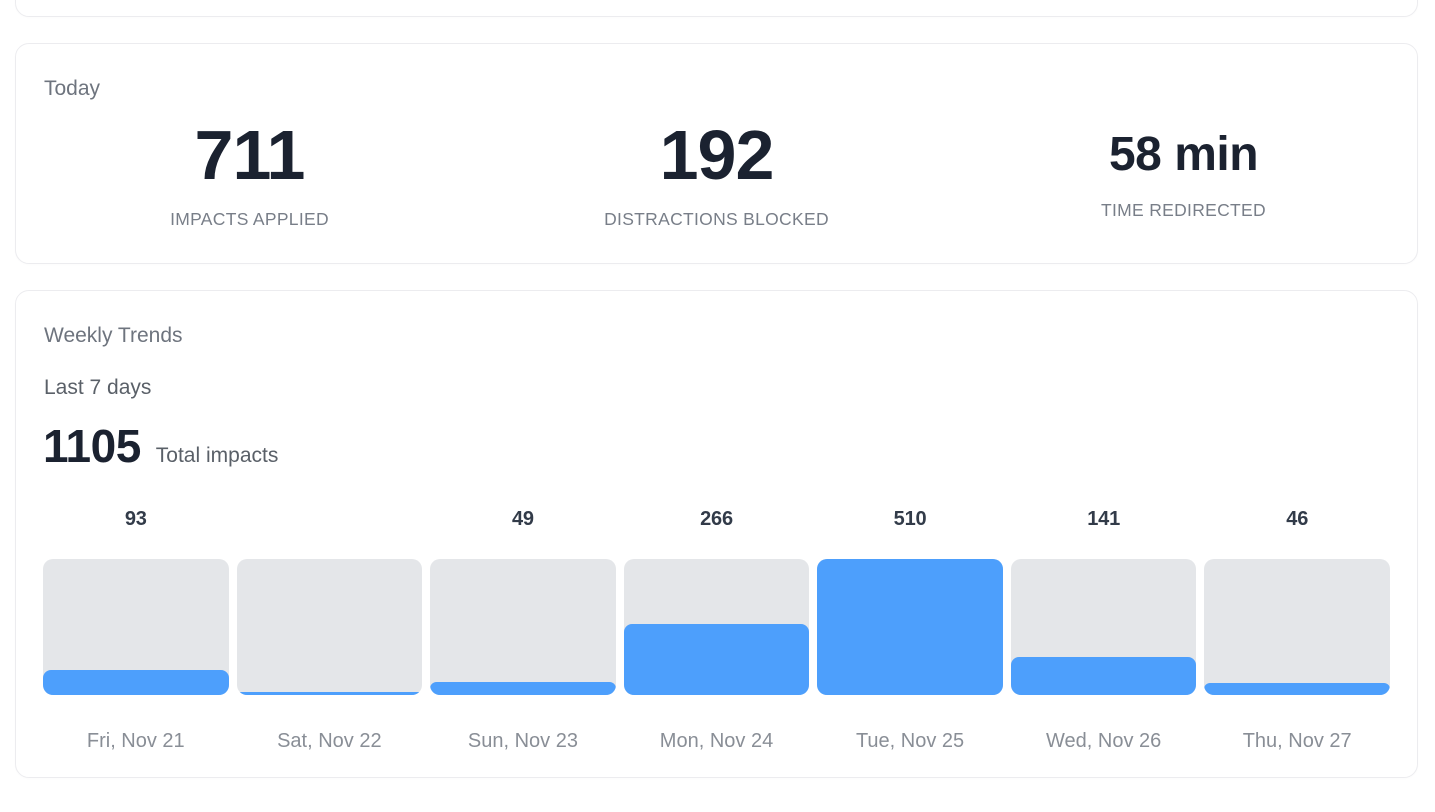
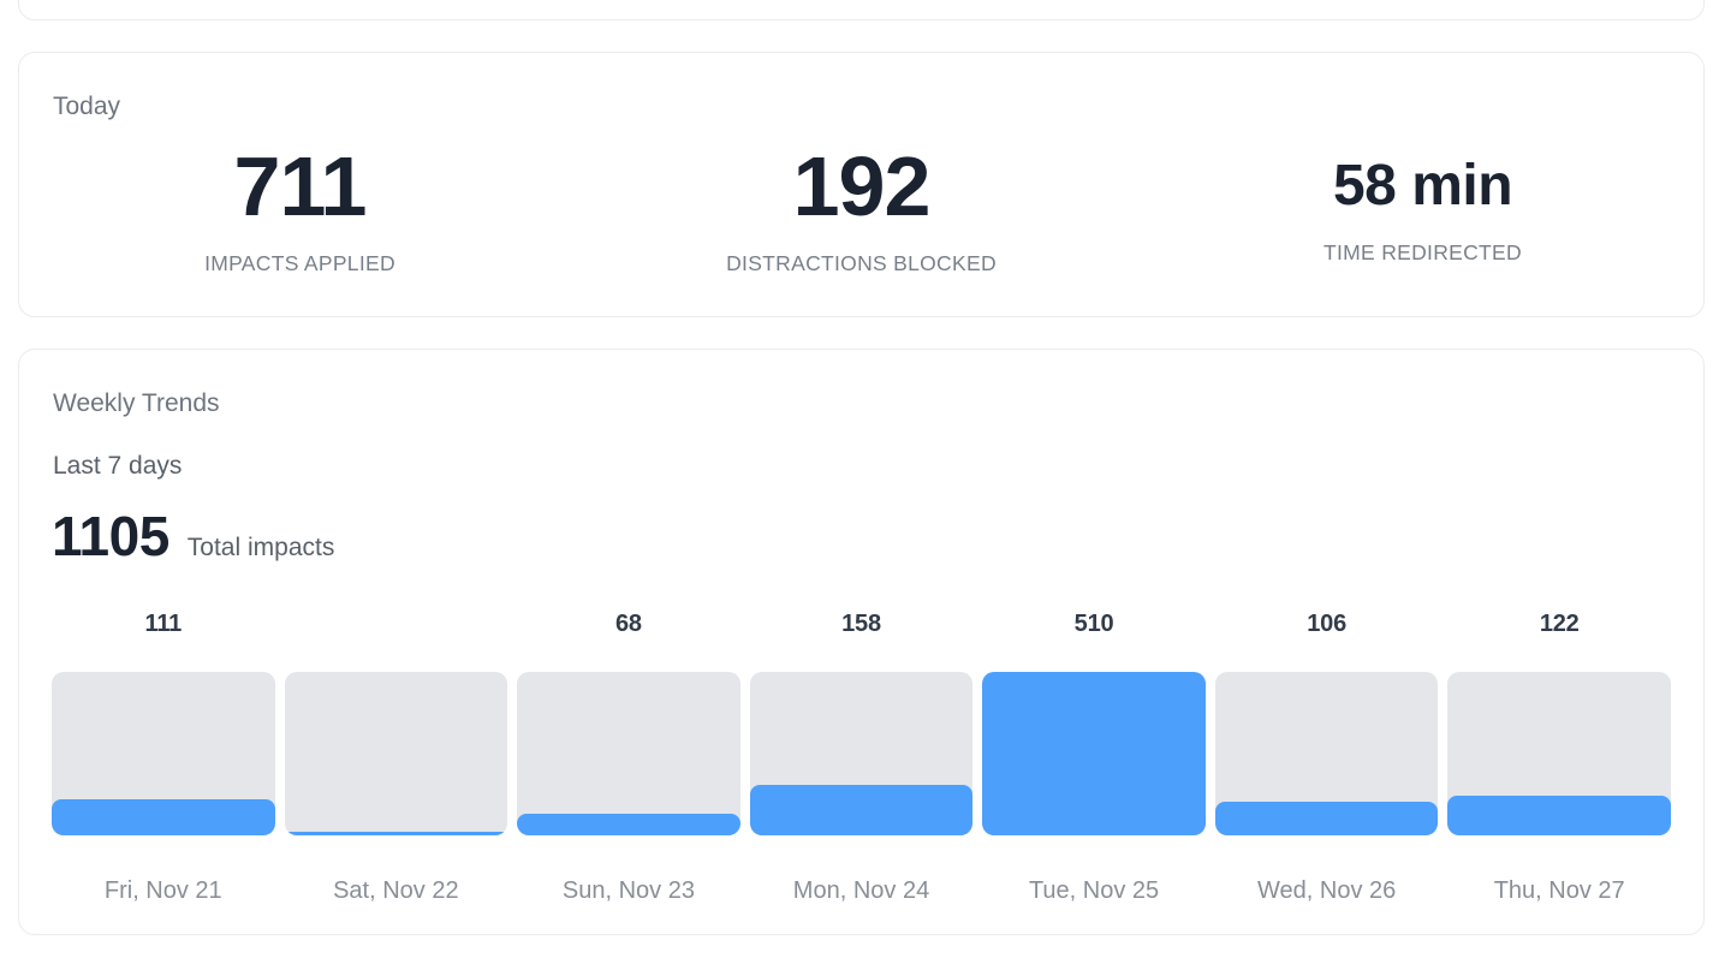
Fri, Nov 21: 93 -> 111
Sun, Nov 23: 49 -> 68
Mon, Nov 24: 266 -> 158
Wed, Nov 26: 141 -> 106
Thu, Nov 27: 46 -> 122
